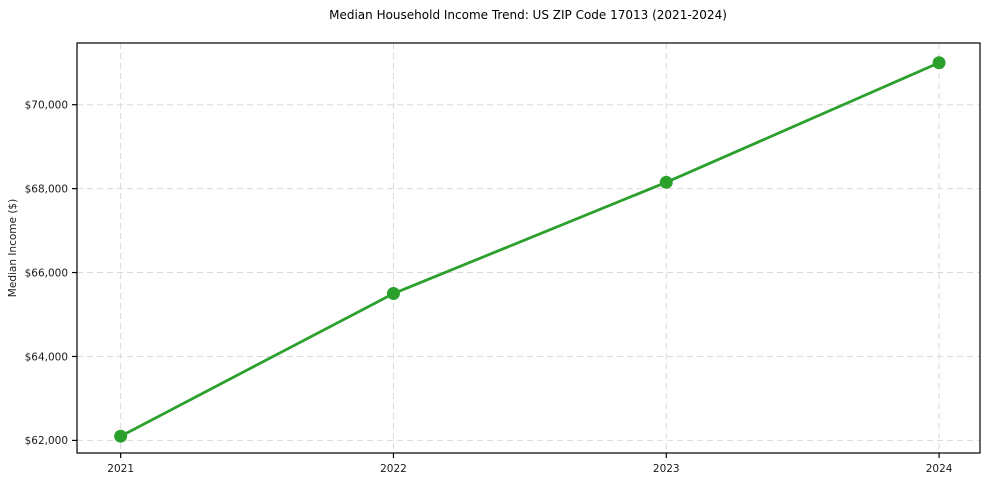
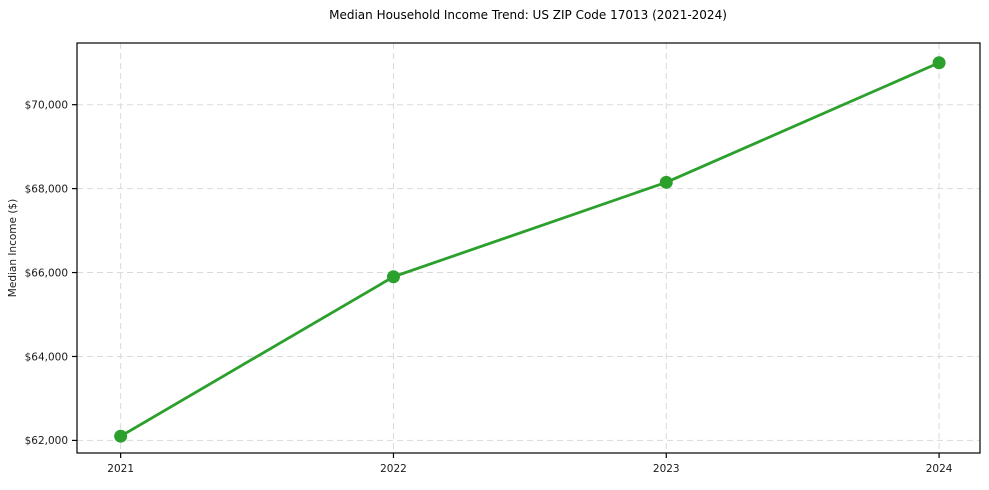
2022: $65500 -> $65900
